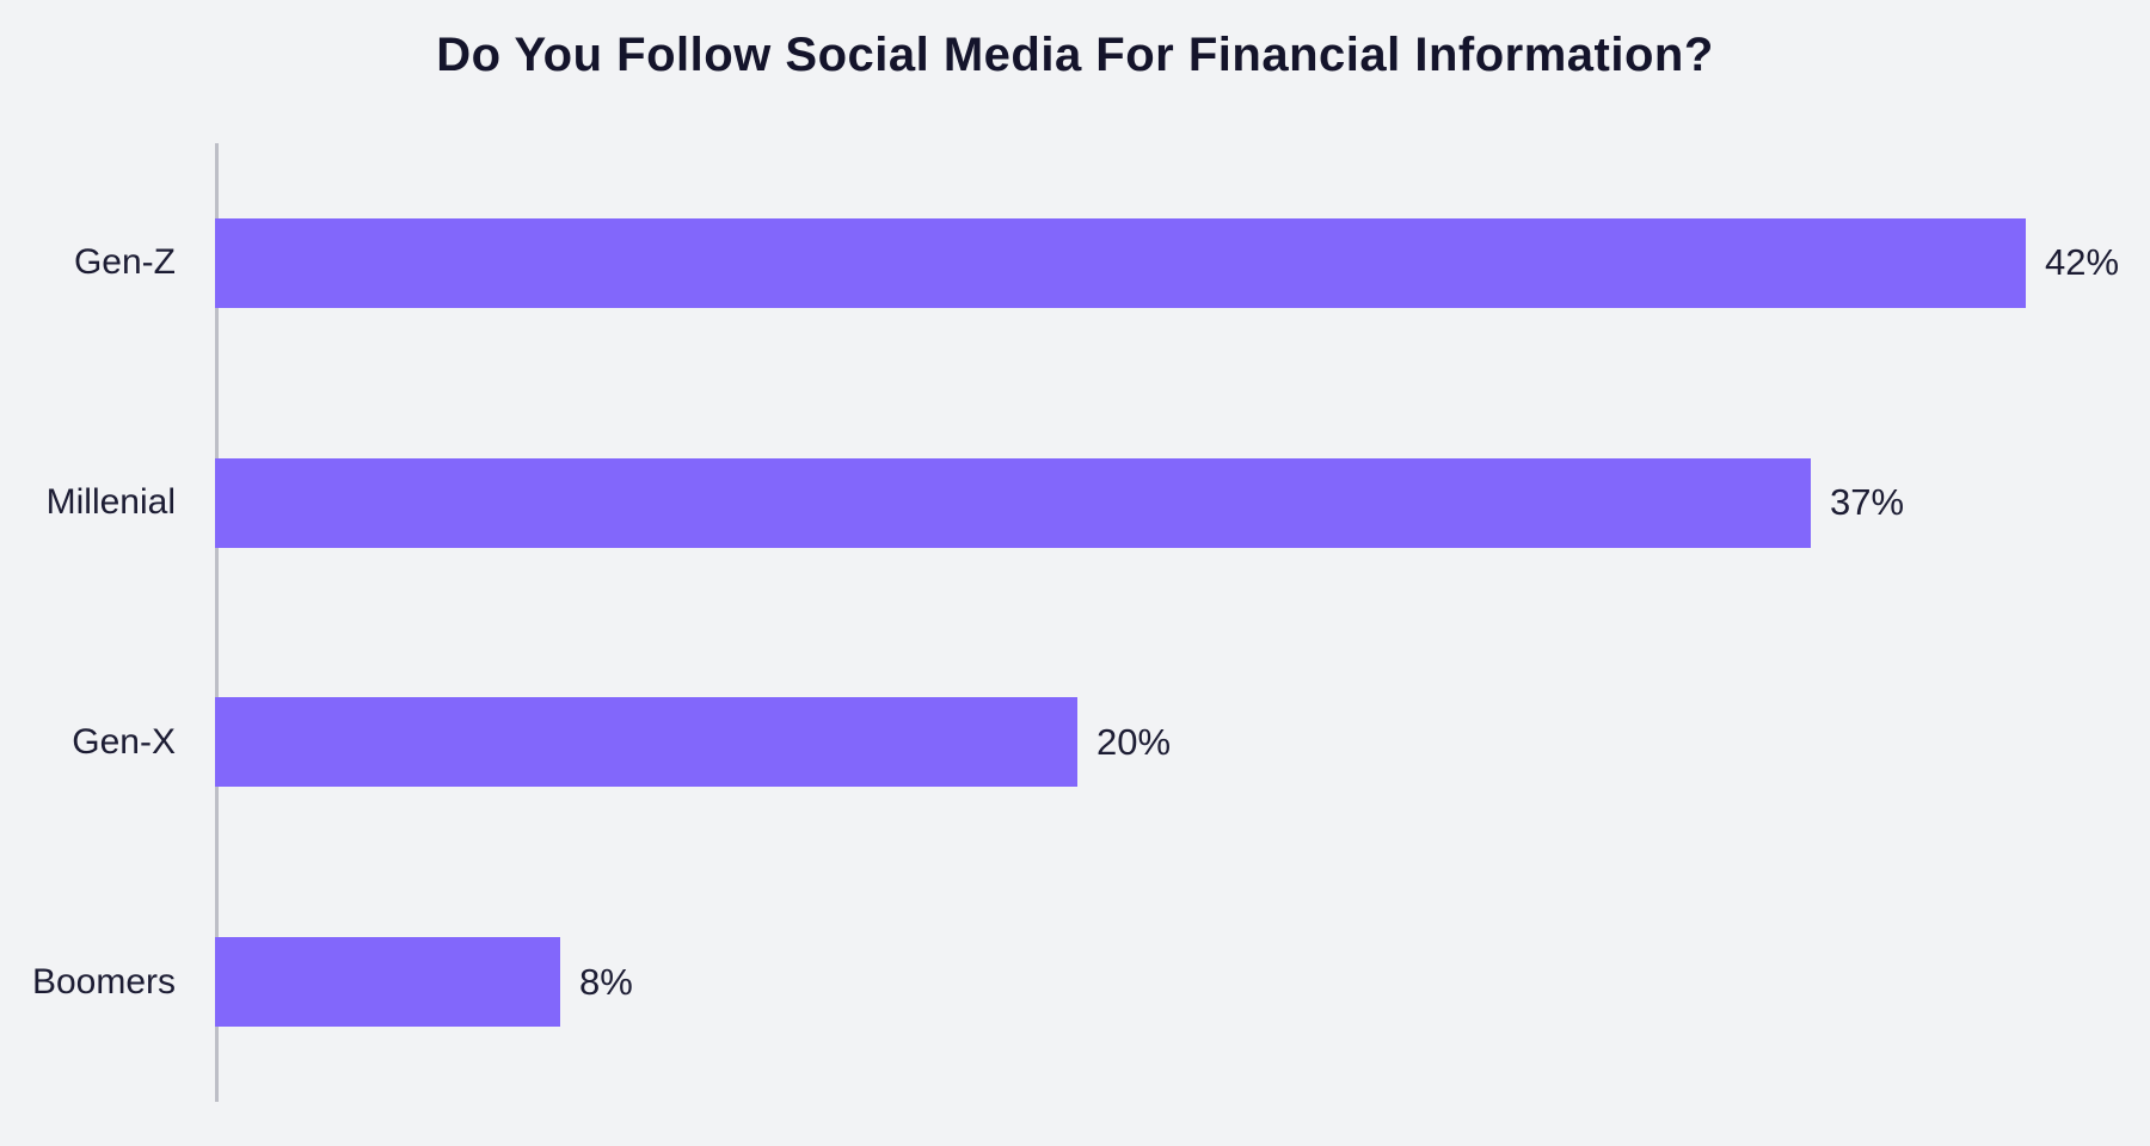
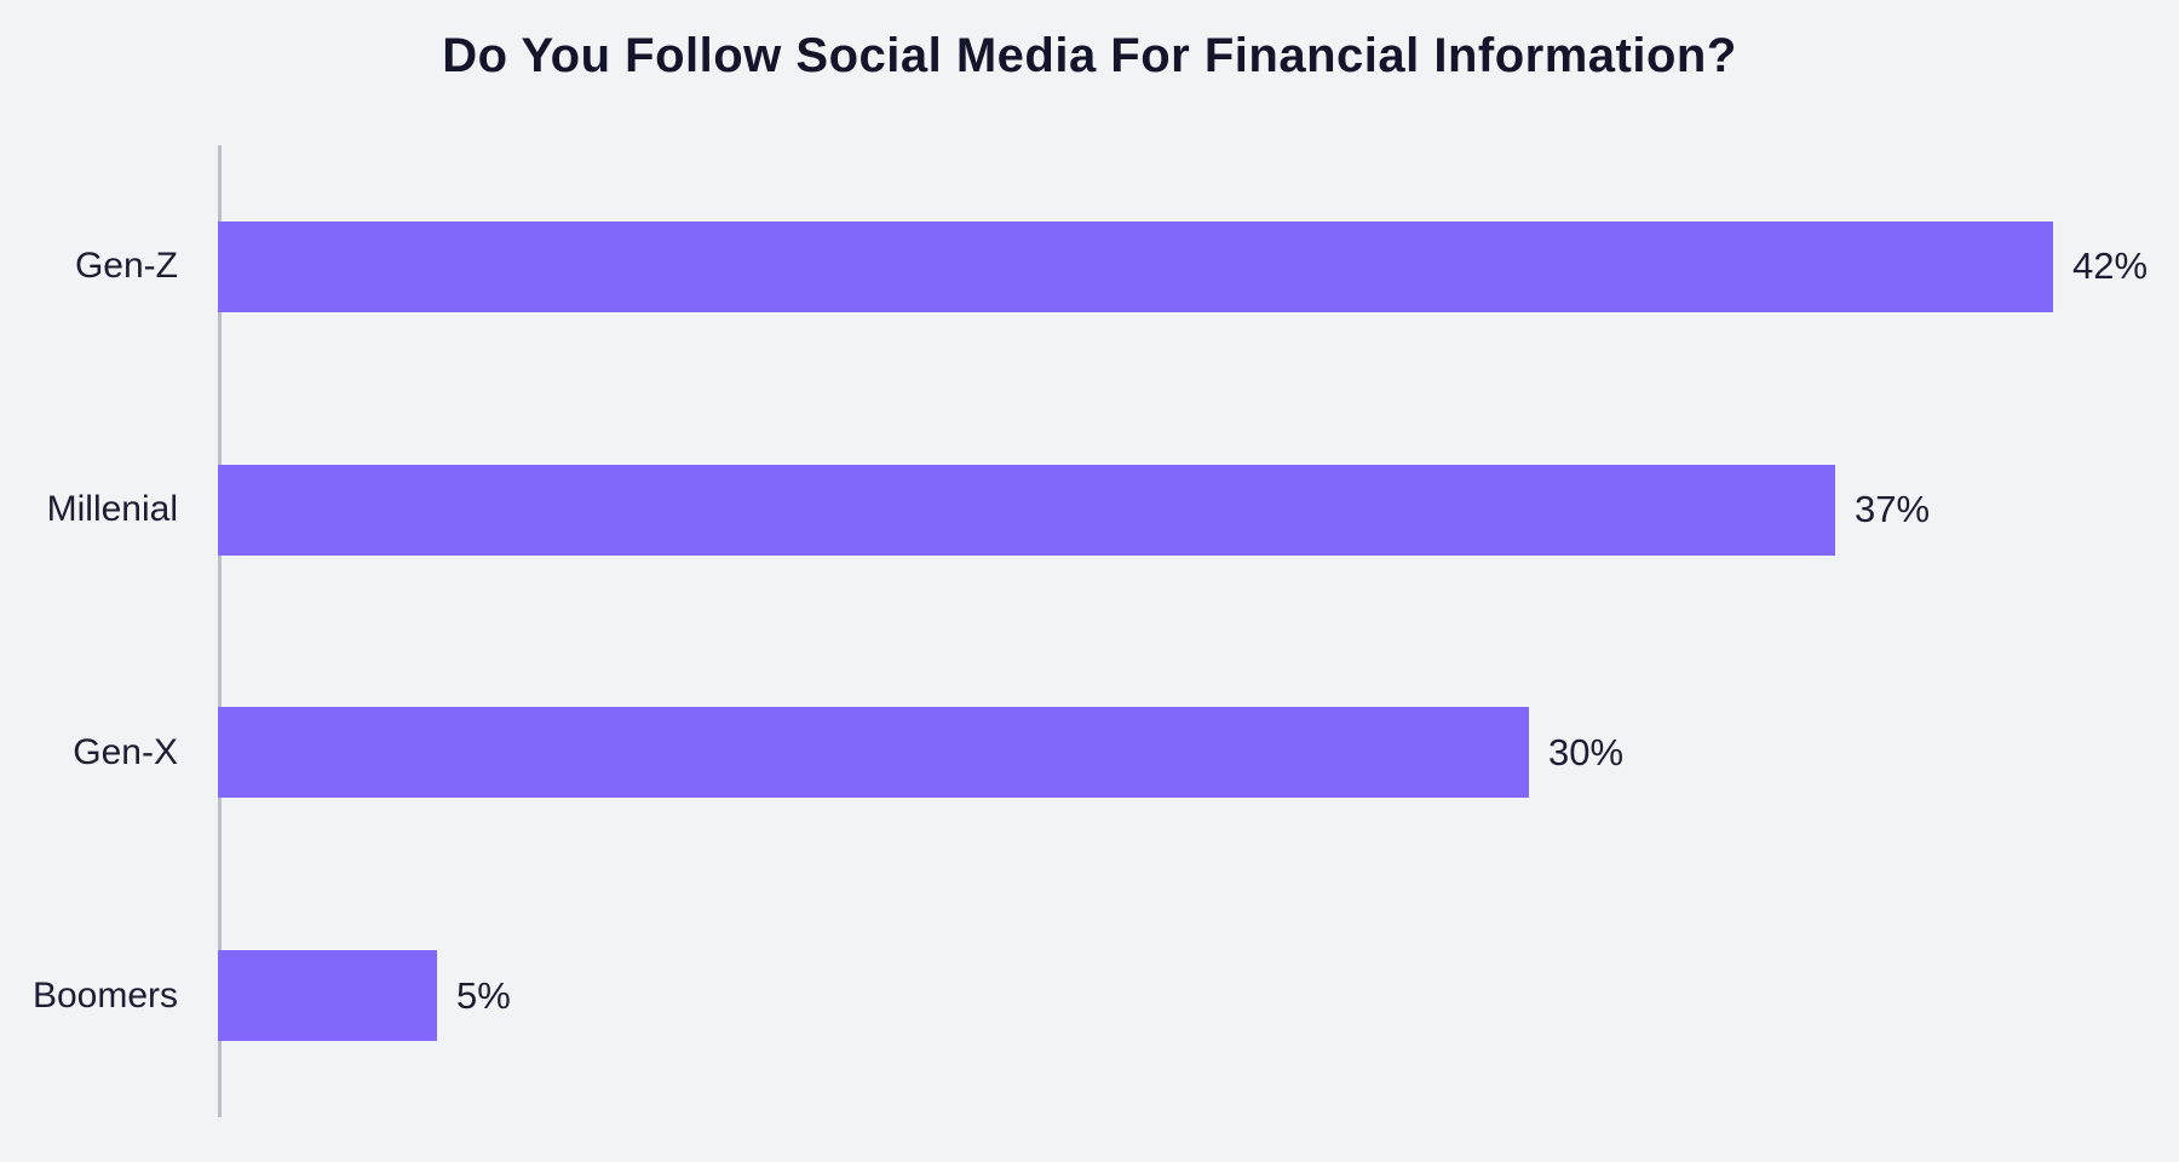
Gen-X: 20% -> 30%
Boomers: 8% -> 5%
